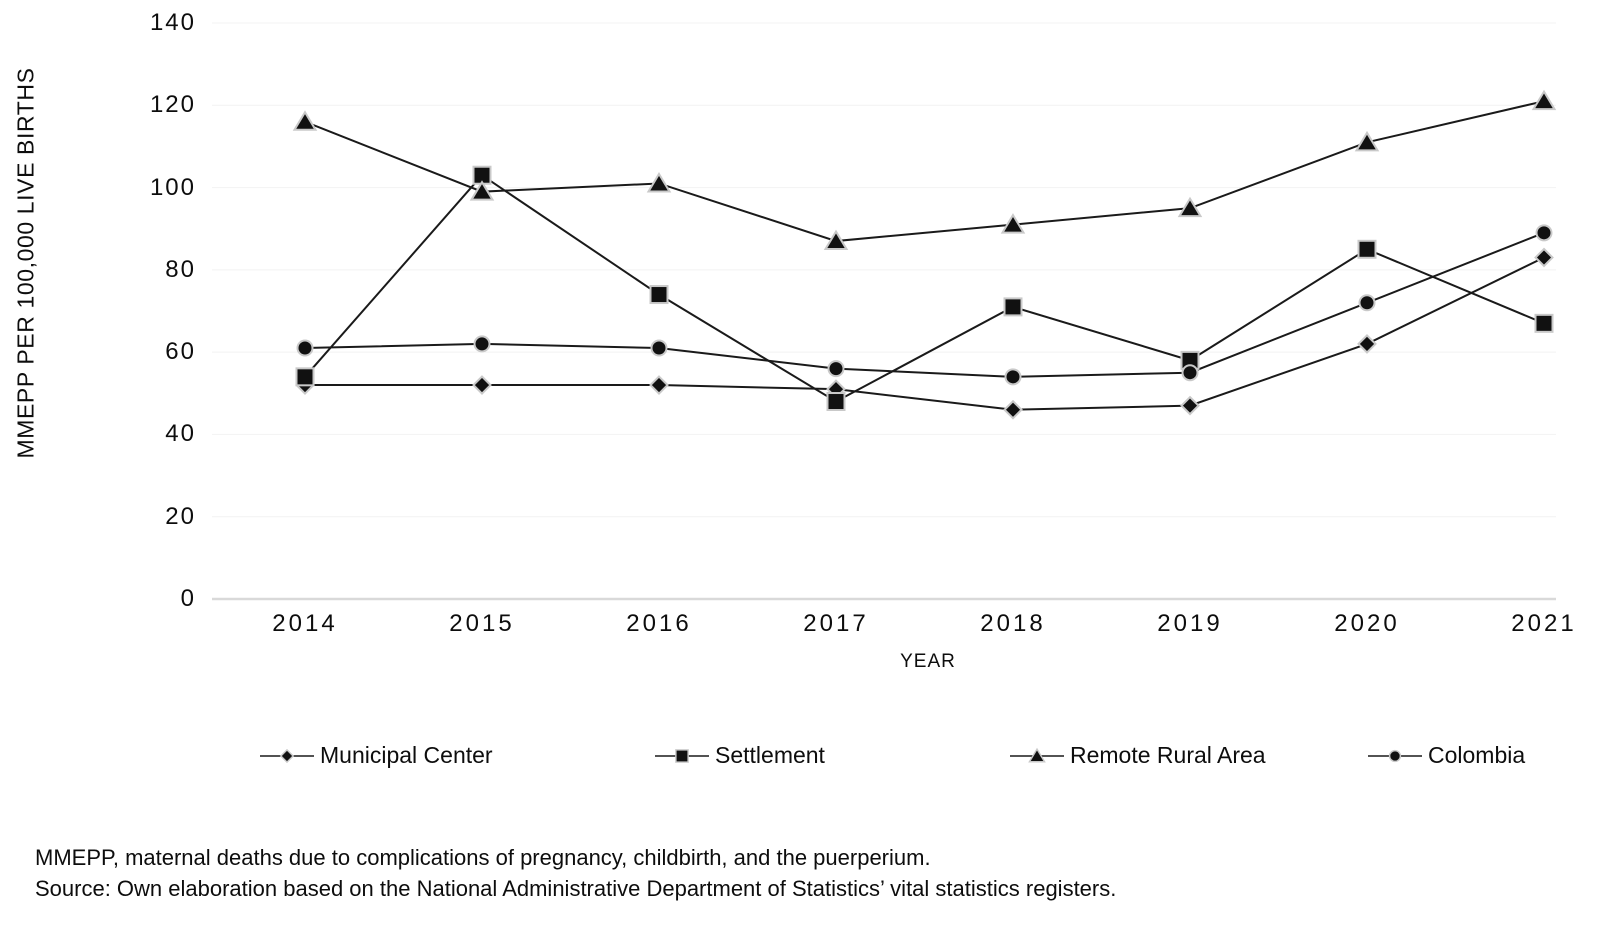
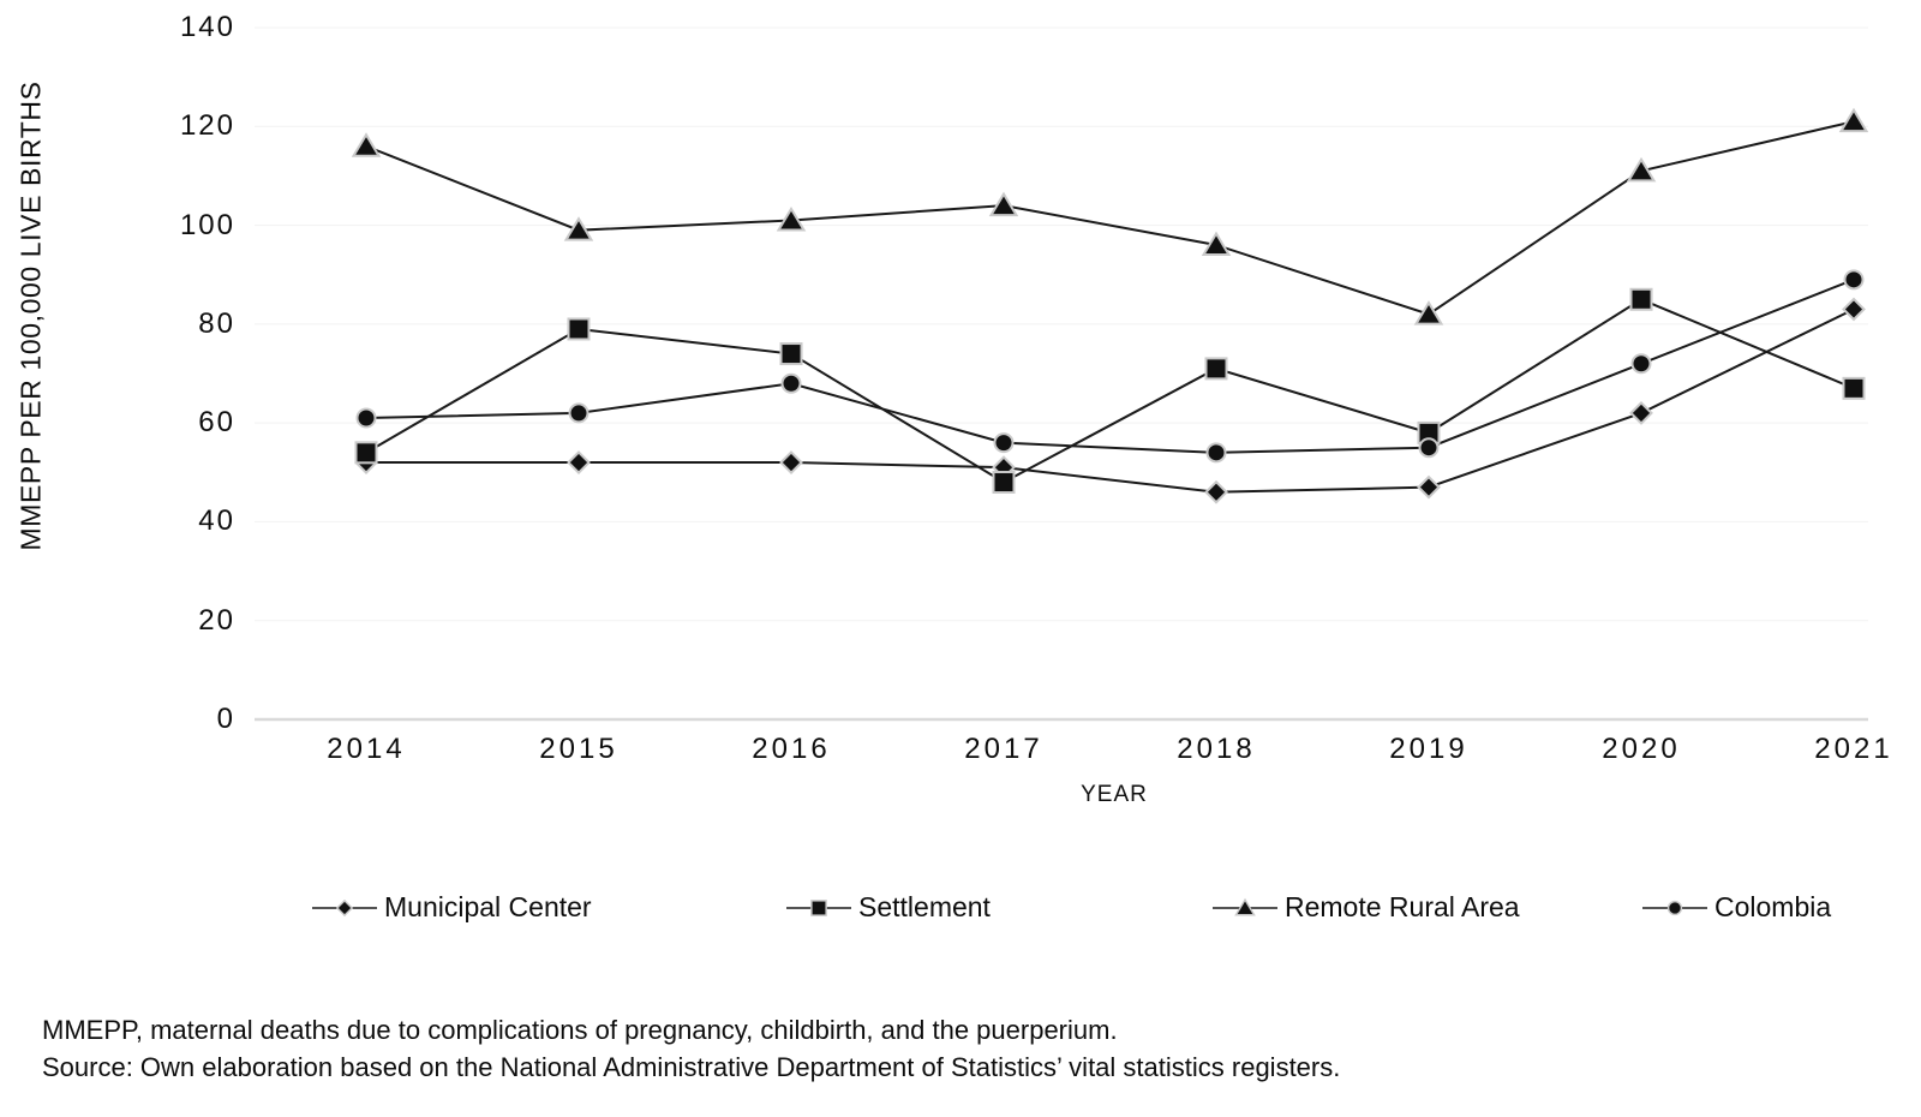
Settlement/2015: 103 -> 79
Colombia/2016: 61 -> 68
Remote Rural Area/2017: 87 -> 104
Remote Rural Area/2018: 91 -> 96
Remote Rural Area/2019: 95 -> 82
